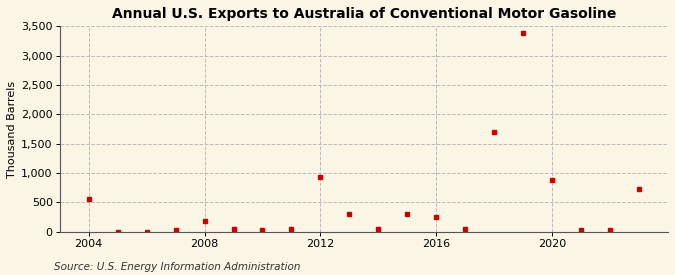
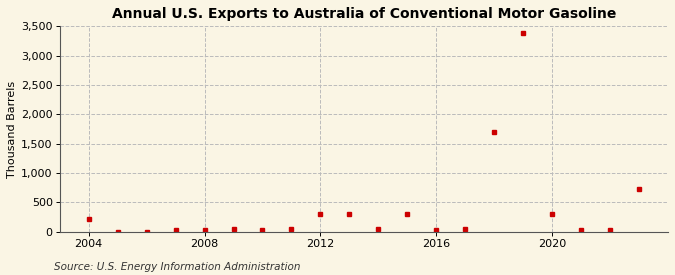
2004: 560 -> 220
2008: 180 -> 30
2012: 940 -> 310
2016: 260 -> 30
2020: 880 -> 310
